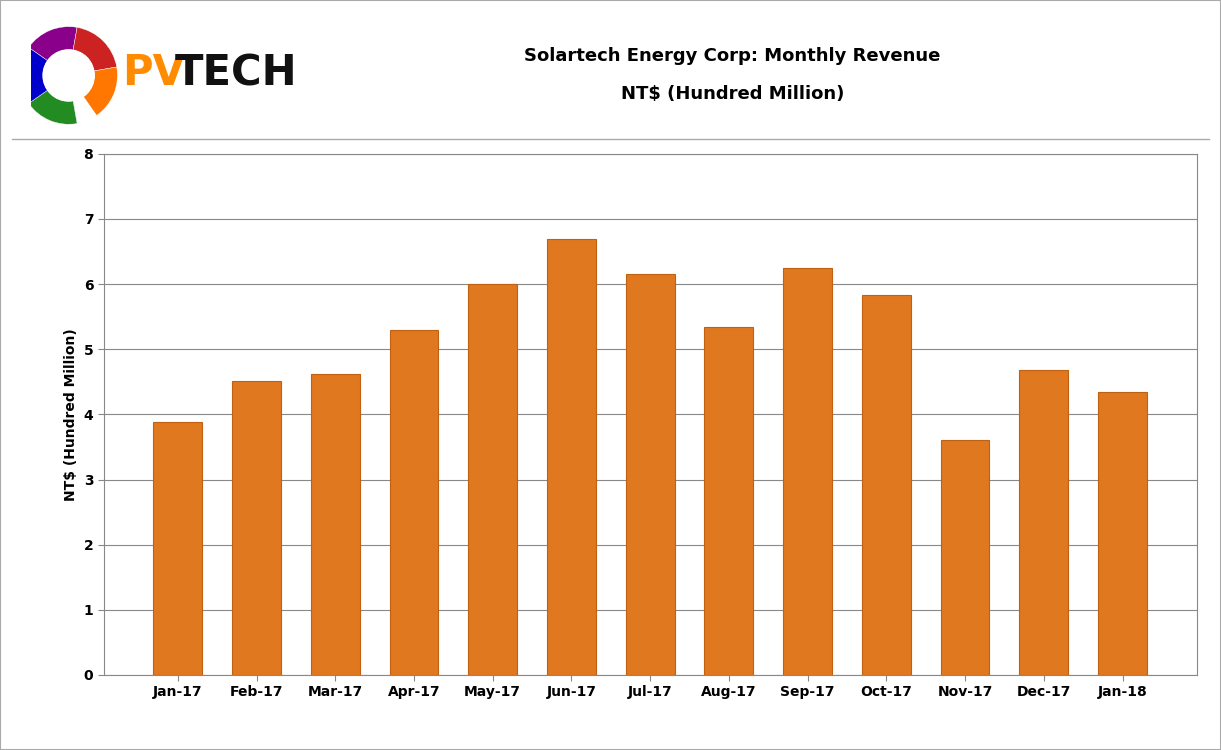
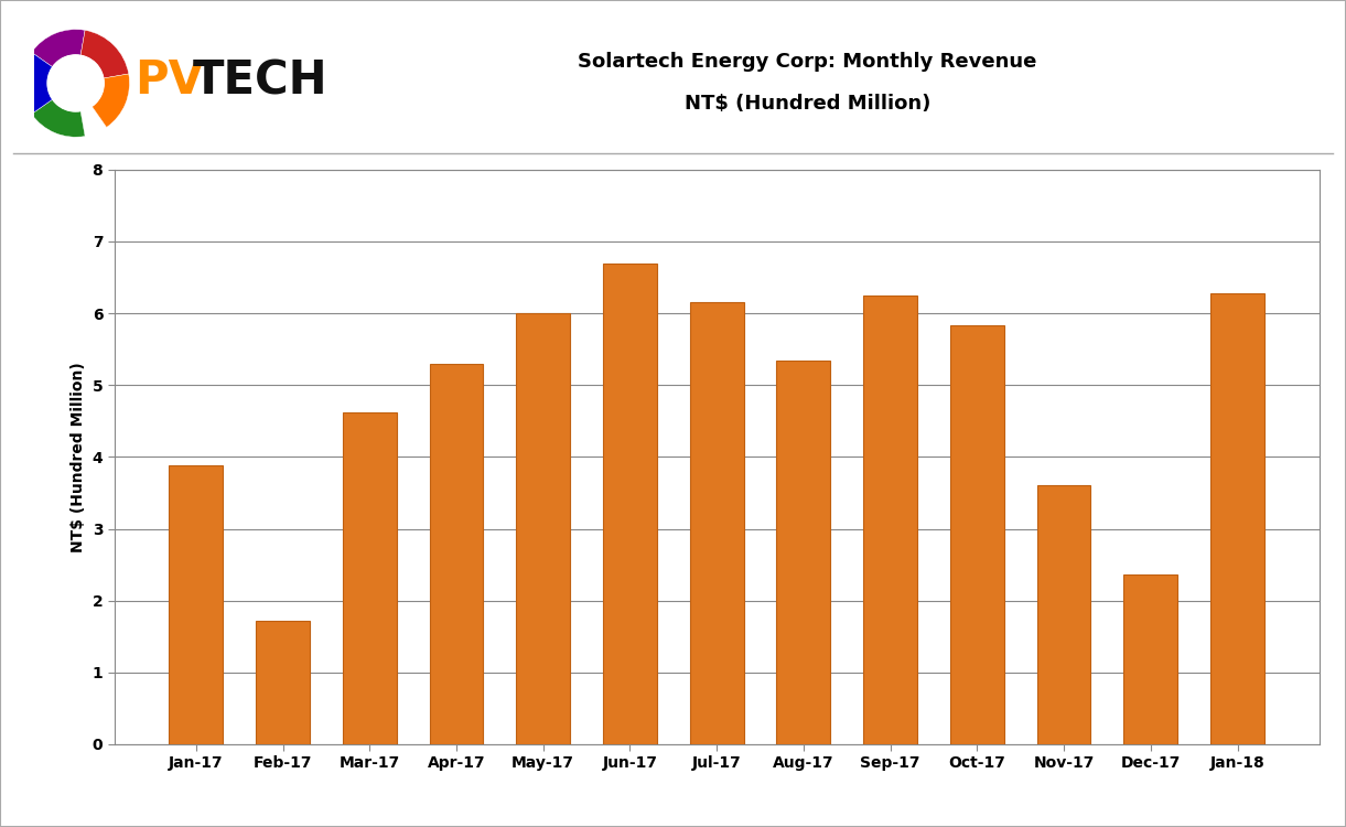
Feb-17: 4.51 -> 1.72
Dec-17: 4.68 -> 2.36
Jan-18: 4.35 -> 6.28
